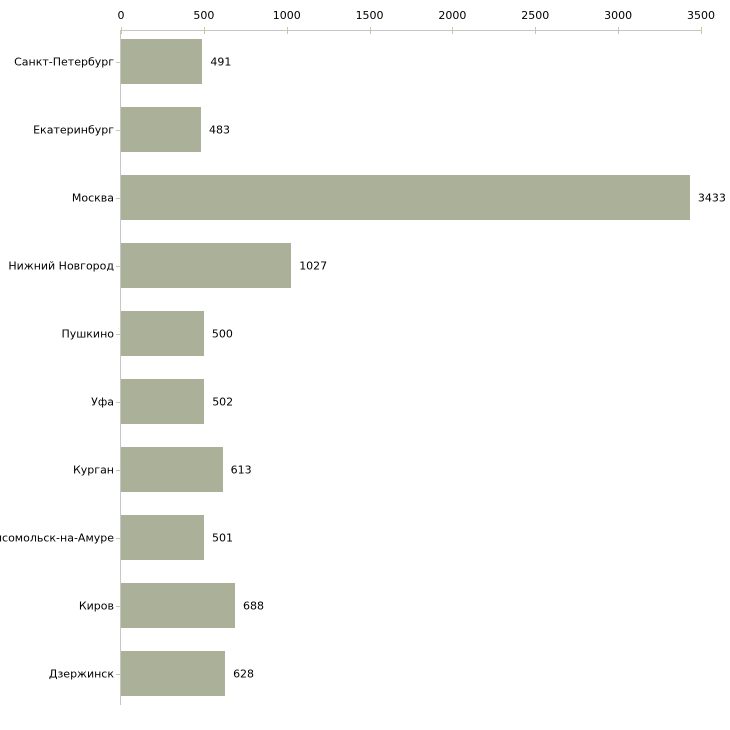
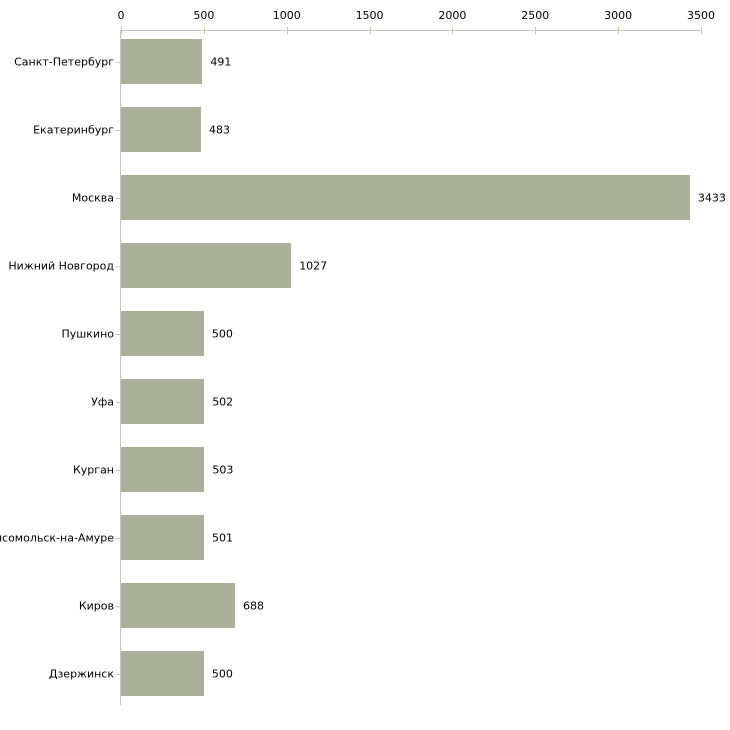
Курган: 613 -> 503
Дзержинск: 628 -> 500
